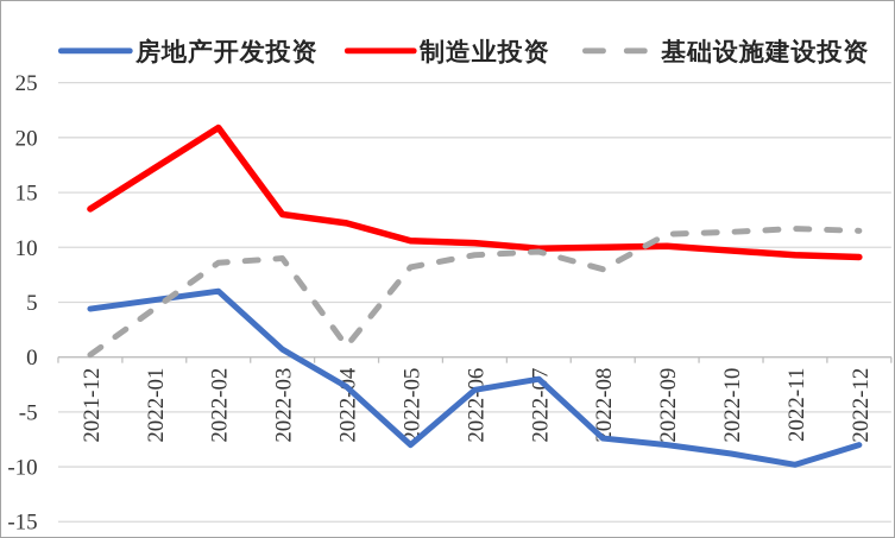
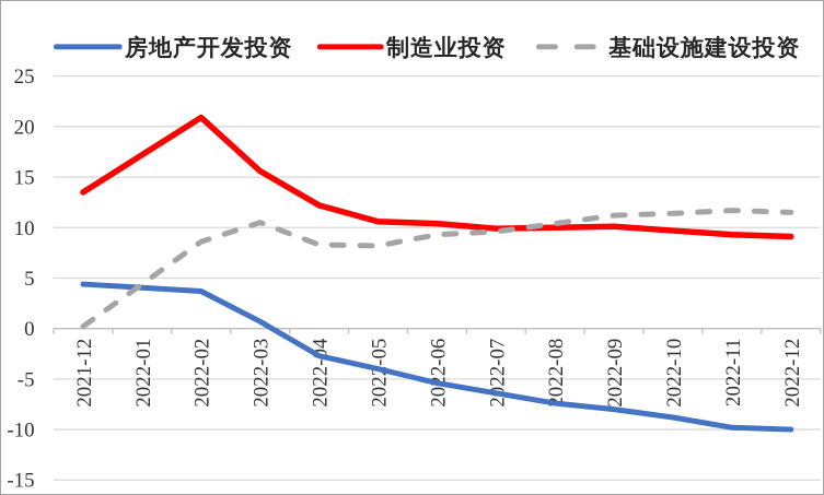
房地产开发投资/2022-02: 6 -> 4
制造业投资/2022-03: 13 -> 16
基础设施建设投资/2022-03: 9 -> 10
基础设施建设投资/2022-04: 1 -> 8
房地产开发投资/2022-05: -8 -> -4
房地产开发投资/2022-06: -3 -> -5
房地产开发投资/2022-07: -2 -> -6
基础设施建设投资/2022-08: 8 -> 10
房地产开发投资/2022-12: -8 -> -10
